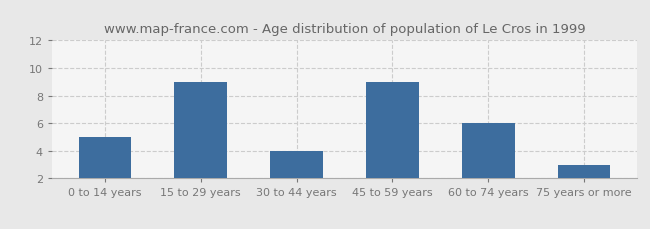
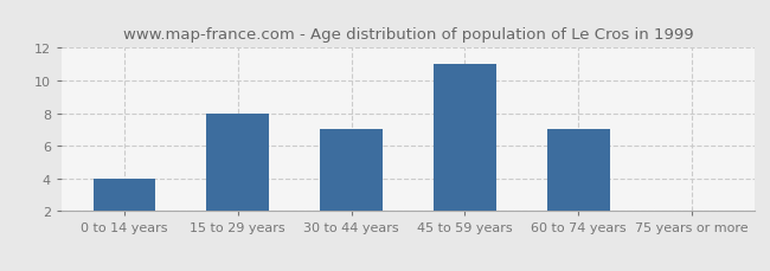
0 to 14 years: 5 -> 4
15 to 29 years: 9 -> 8
30 to 44 years: 4 -> 7
45 to 59 years: 9 -> 11
60 to 74 years: 6 -> 7
75 years or more: 3 -> 2
